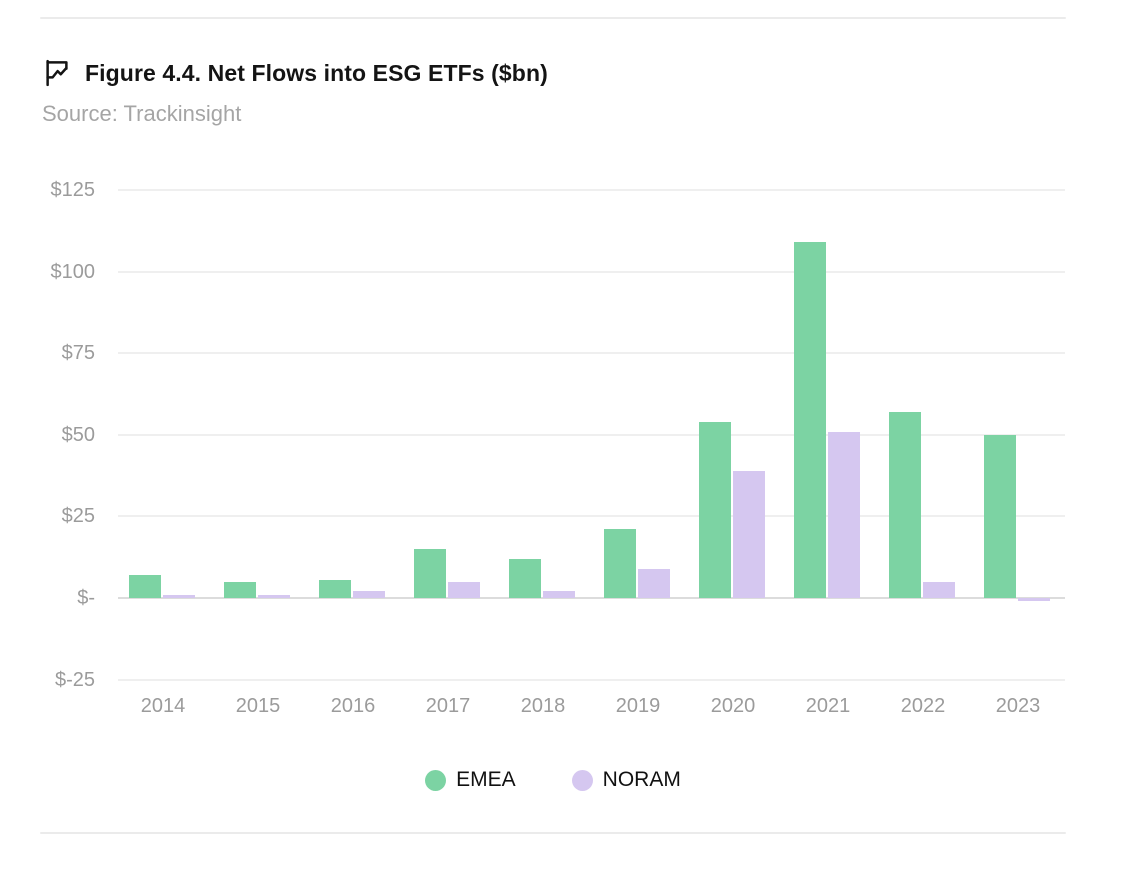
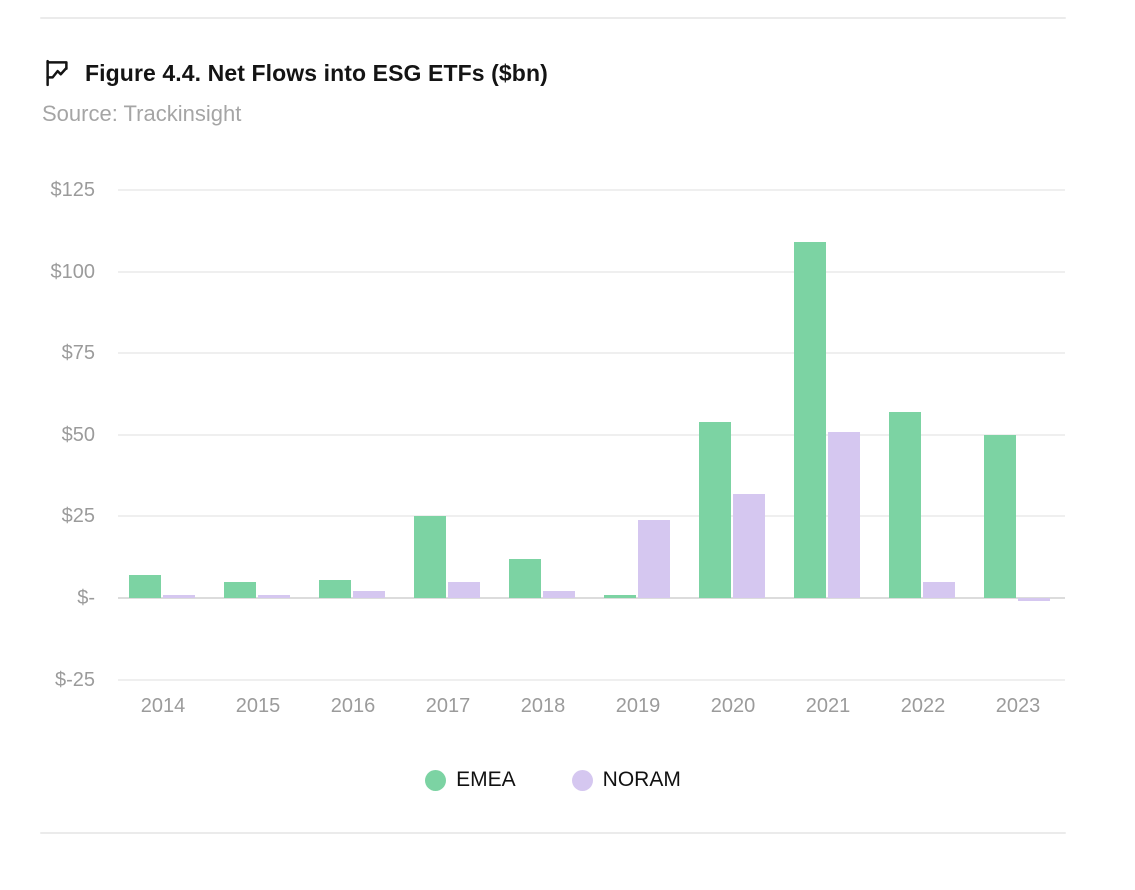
EMEA/2017: $15 -> $25
EMEA/2019: $21 -> $1
NORAM/2019: $9 -> $24
NORAM/2020: $39 -> $32
